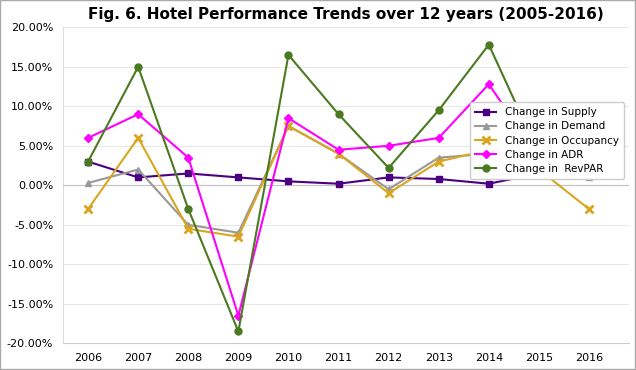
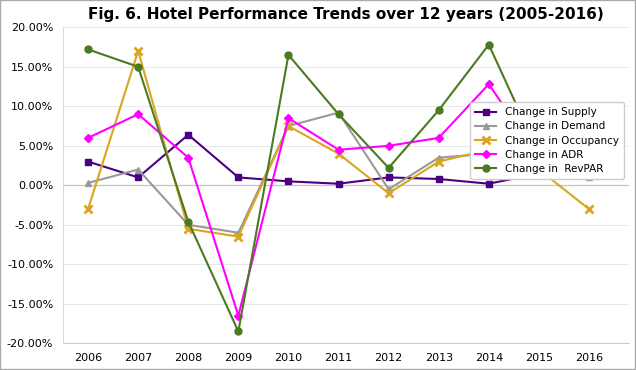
Change in RevPAR/2006: 3.0% -> 17.2%
Change in Occupancy/2007: 6.0% -> 17.0%
Change in Supply/2008: 1.5% -> 6.4%
Change in RevPAR/2008: -3.0% -> -4.6%
Change in Demand/2011: 4.0% -> 9.2%
